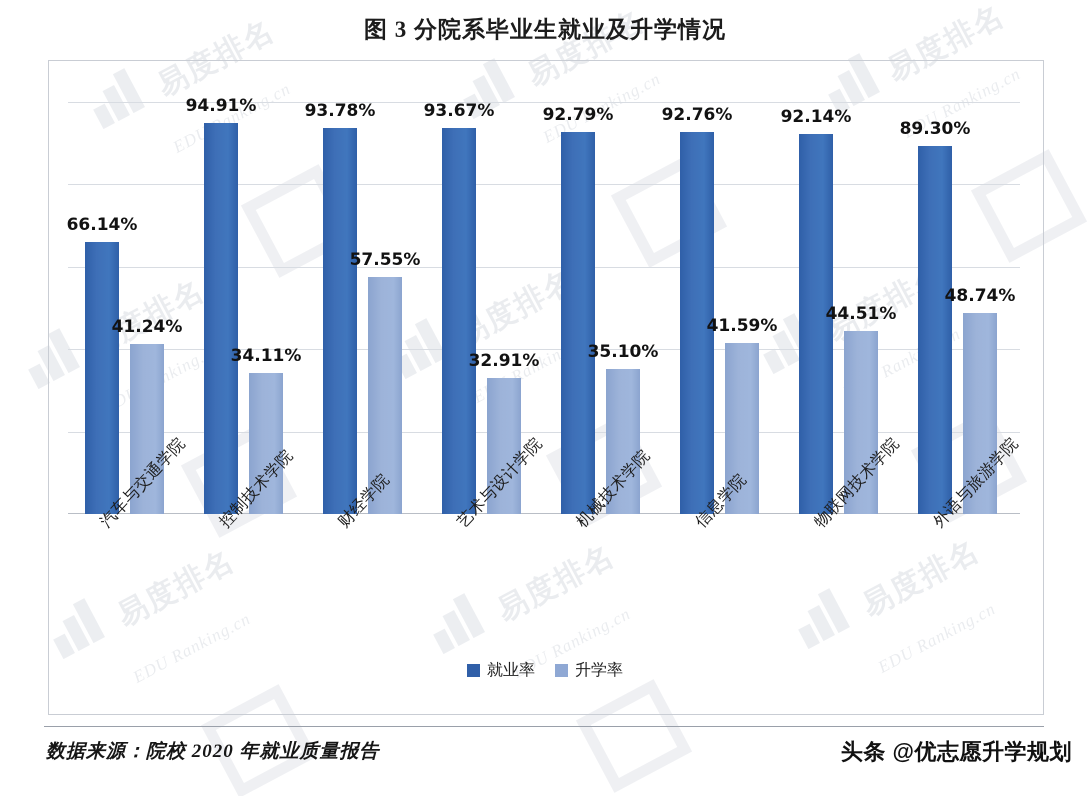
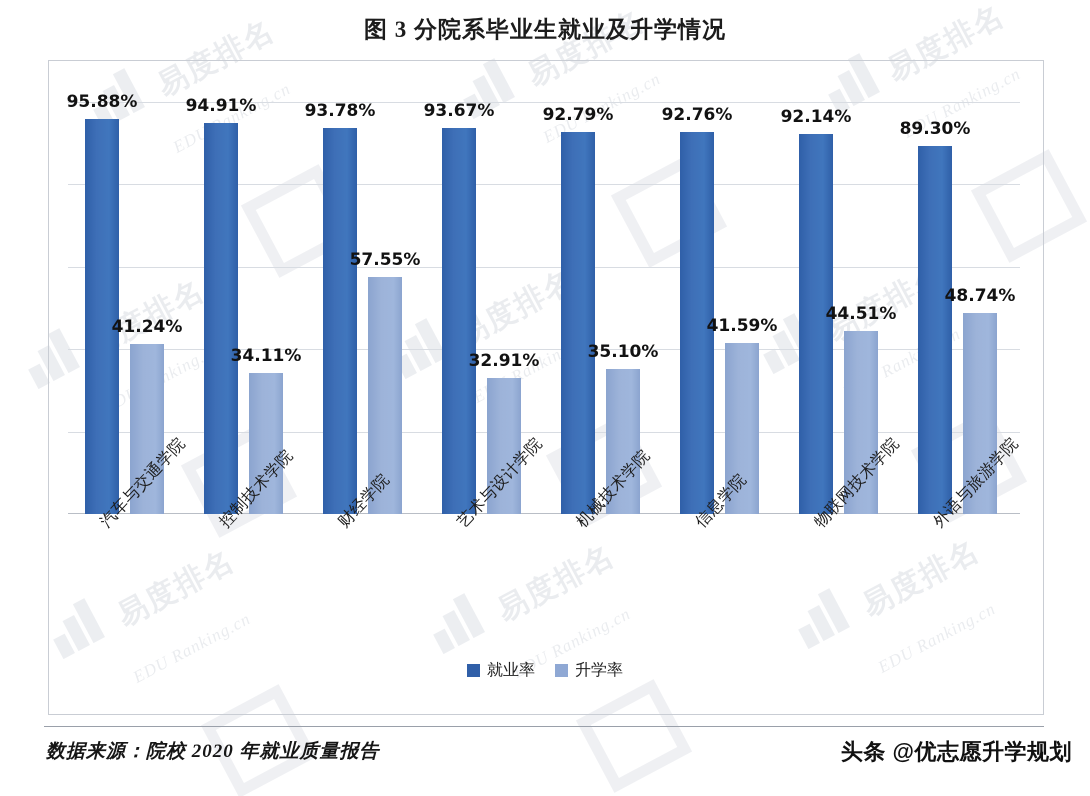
就业率/汽车与交通学院: 66.14% -> 95.88%
